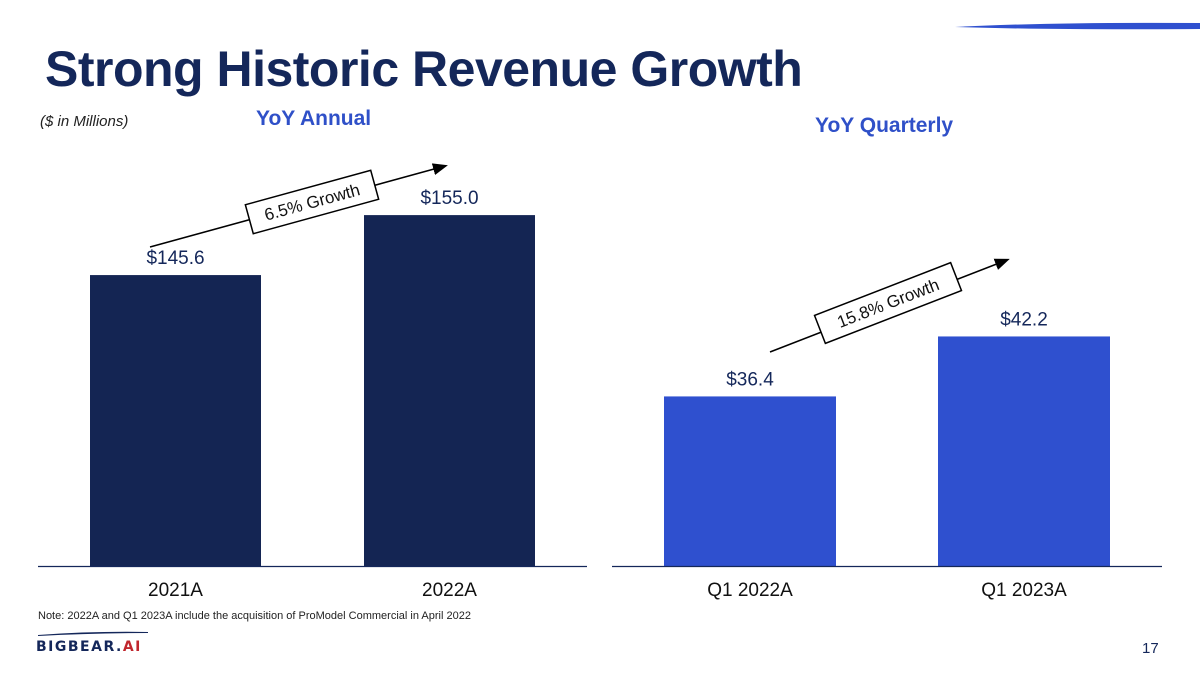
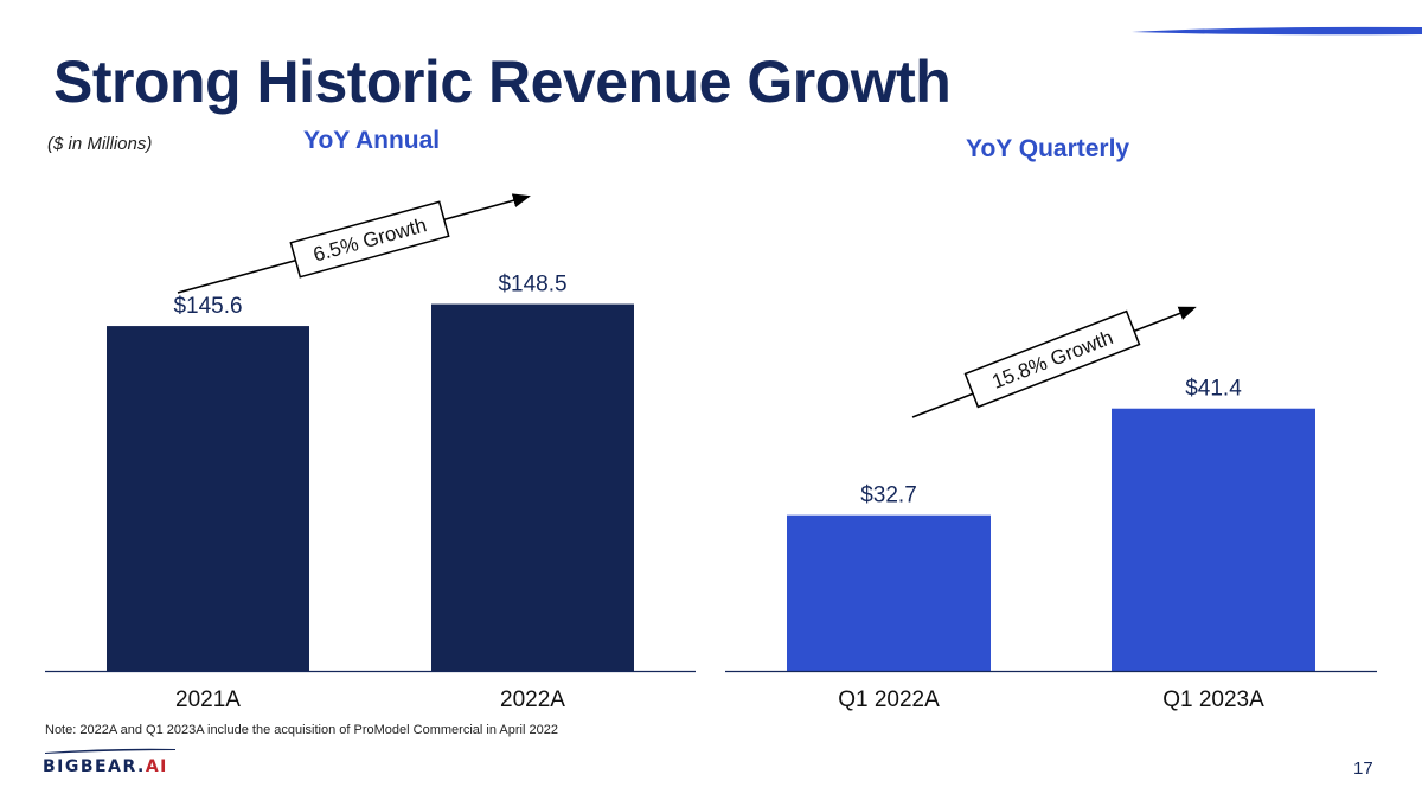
YoY Annual/2022A: $155.0 -> $148.5
YoY Quarterly/Q1 2022A: $36.4 -> $32.7
YoY Quarterly/Q1 2023A: $42.2 -> $41.4
